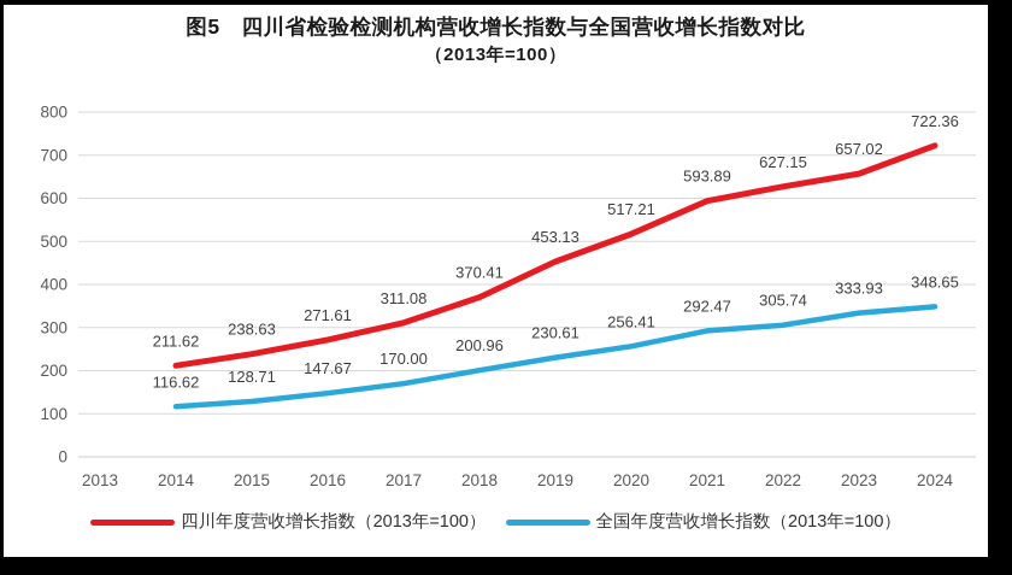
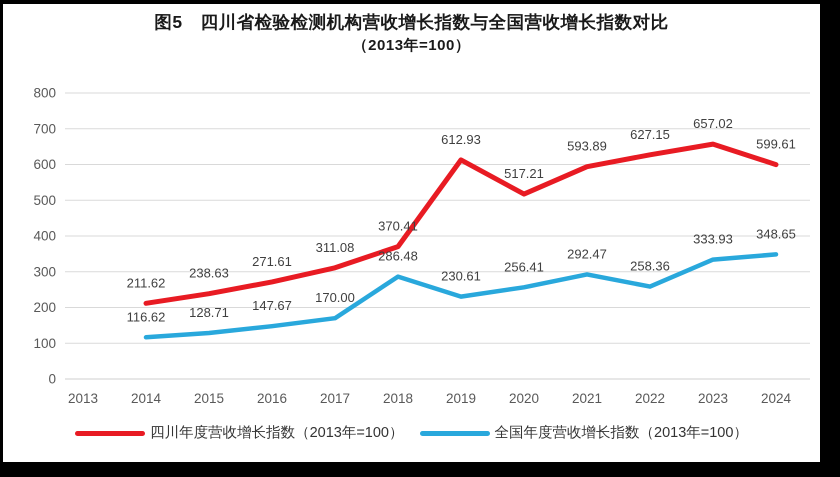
全国年度营收增长指数（2013年=100）/2018: 200.96 -> 286.48
四川年度营收增长指数（2013年=100）/2019: 453.13 -> 612.93
全国年度营收增长指数（2013年=100）/2022: 305.74 -> 258.36
四川年度营收增长指数（2013年=100）/2024: 722.36 -> 599.61
